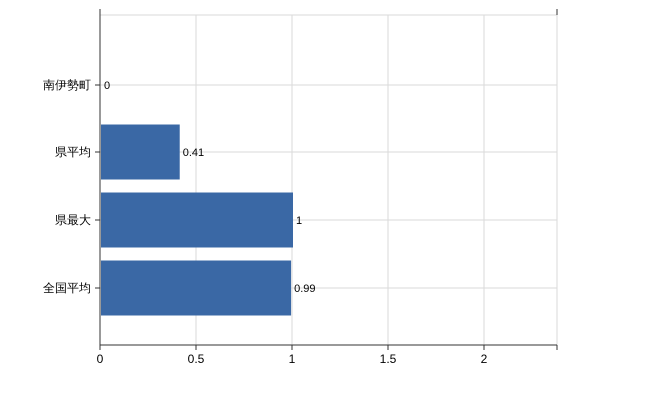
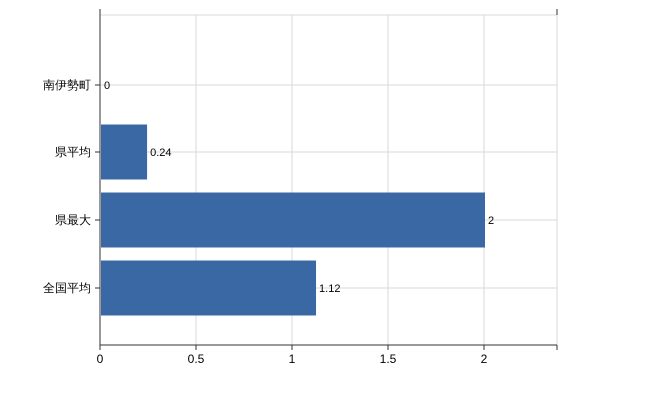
県平均: 0.41 -> 0.24
県最大: 1 -> 2
全国平均: 0.99 -> 1.12
